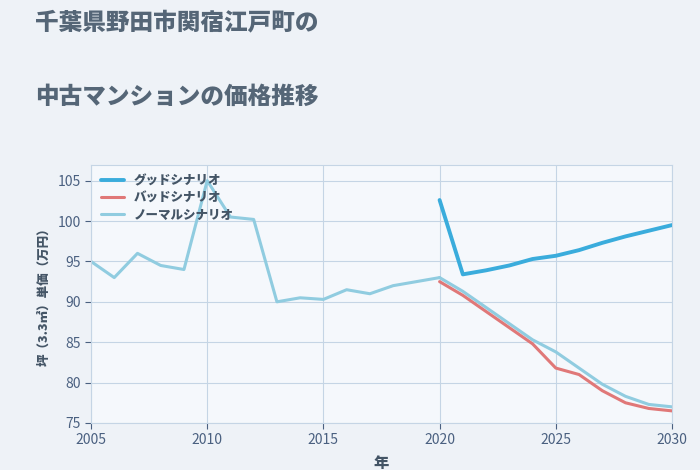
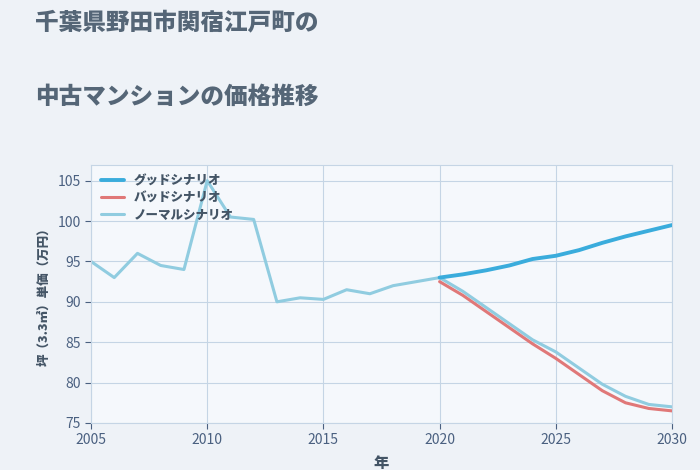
グッドシナリオ/2020: 102.6 -> 93.0
バッドシナリオ/2025: 81.8 -> 83.0
